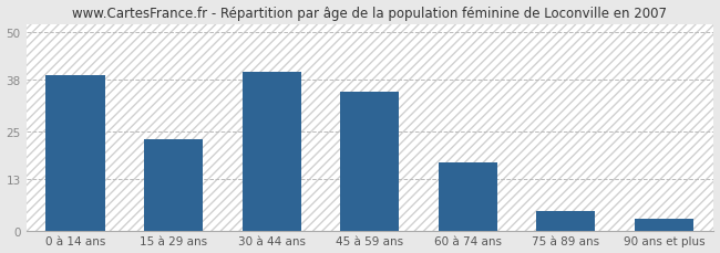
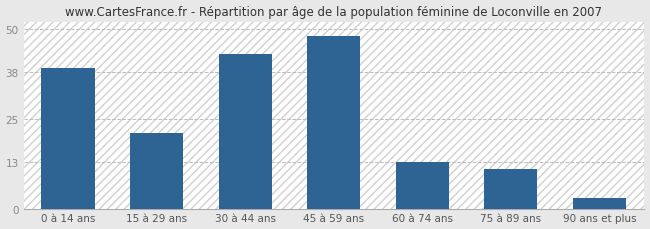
15 à 29 ans: 23 -> 21
30 à 44 ans: 40 -> 43
45 à 59 ans: 35 -> 48
60 à 74 ans: 17 -> 13
75 à 89 ans: 5 -> 11
